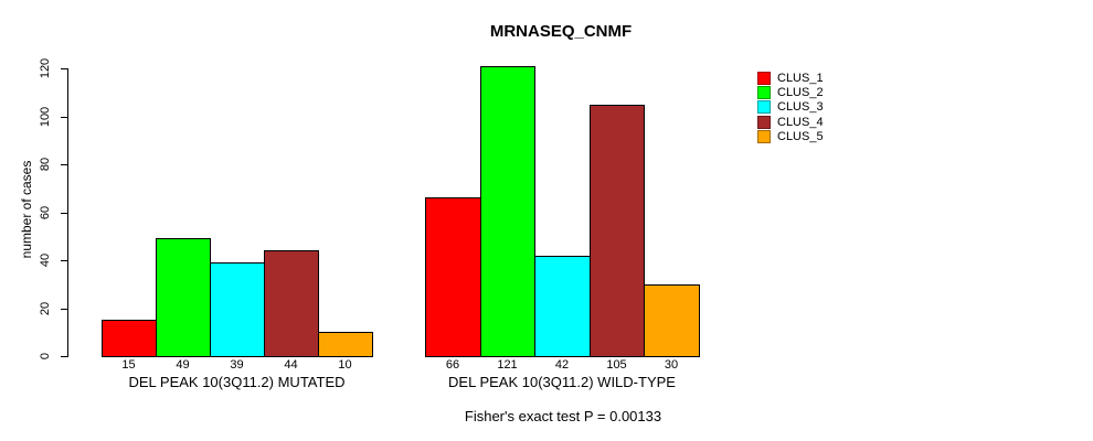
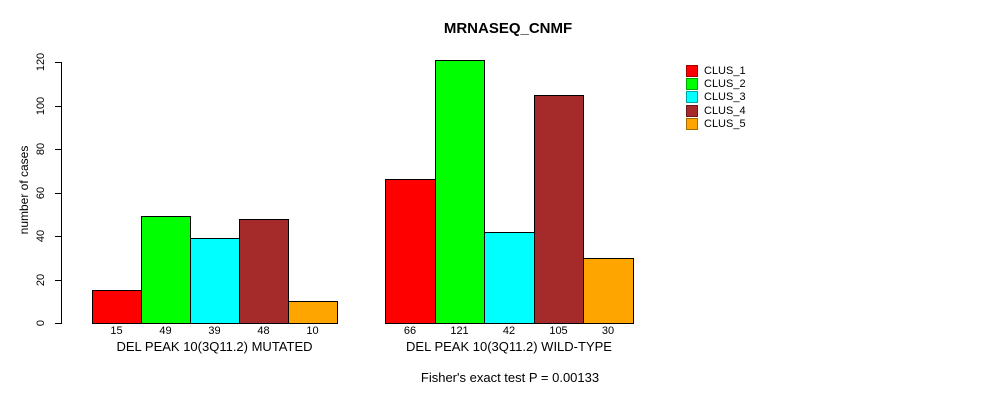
CLUS_4/DEL PEAK 10(3Q11.2) MUTATED: 44 -> 48
